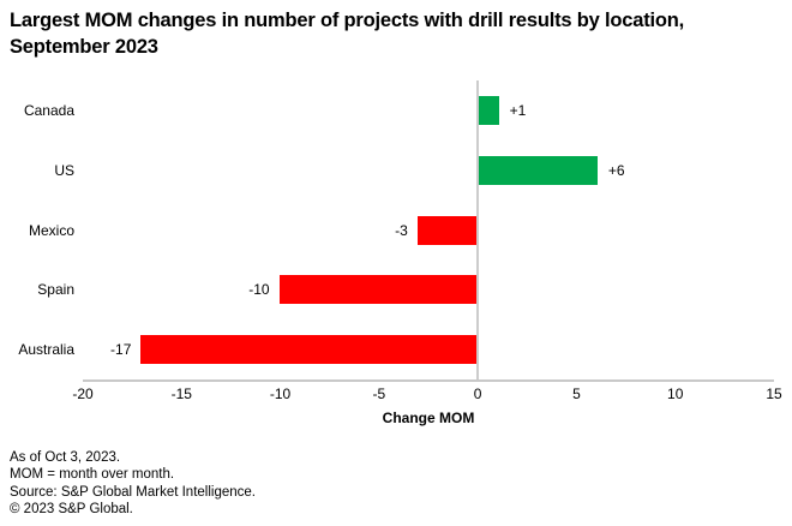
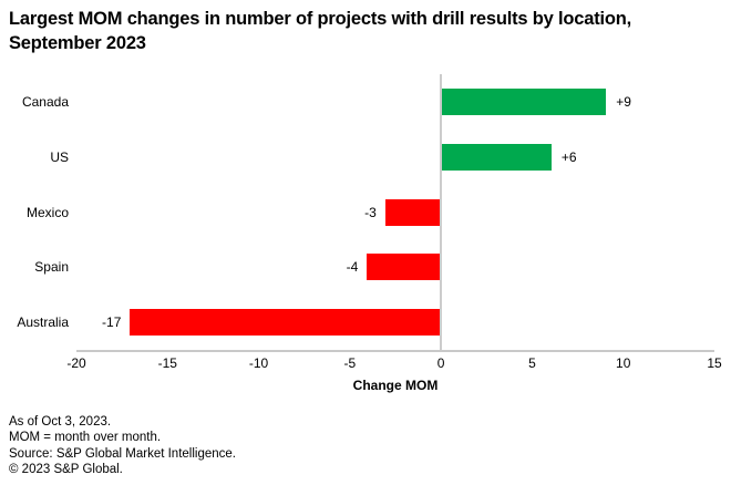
Canada: +1 -> +9
Spain: -10 -> -4
